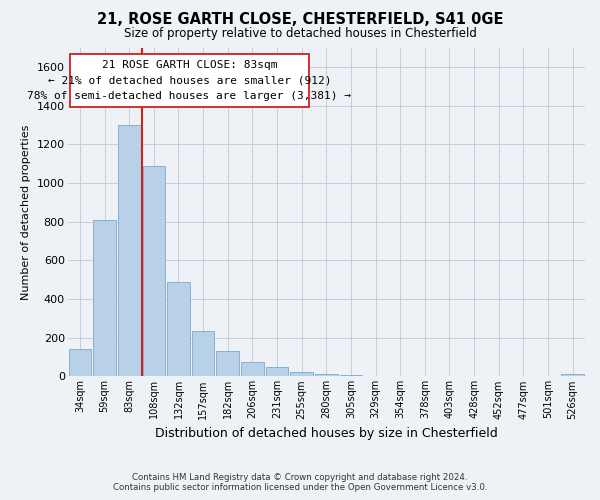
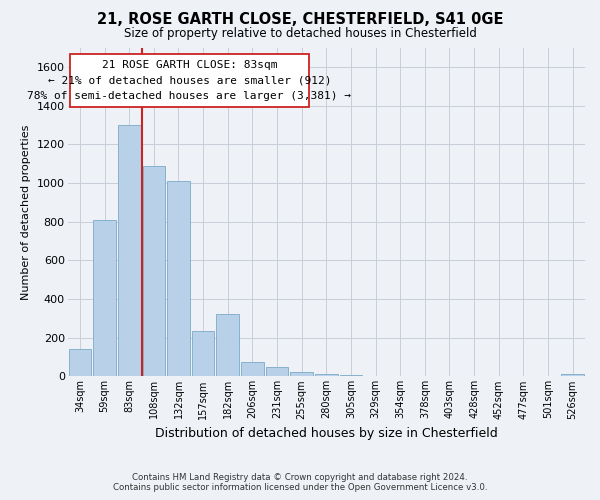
132sqm: 490 -> 1010
182sqm: 130 -> 320
